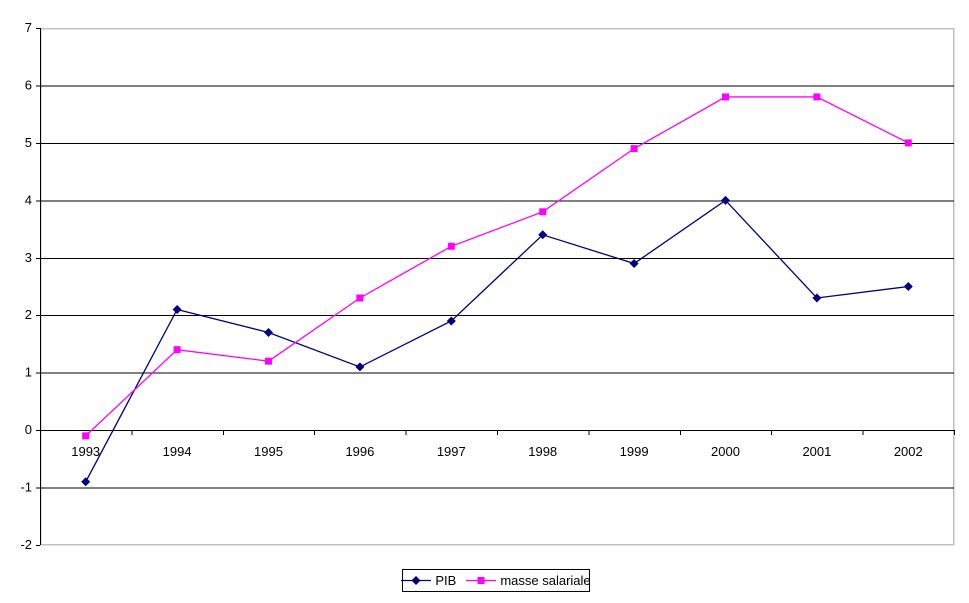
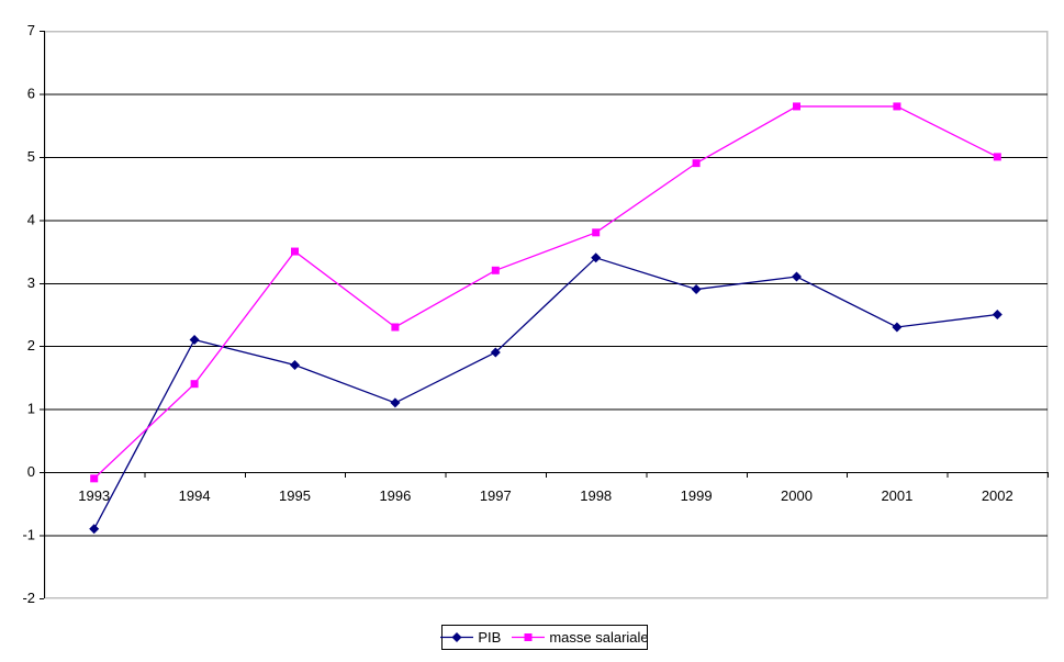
masse salariale/1995: 1.2 -> 3.5
PIB/2000: 4.0 -> 3.1
